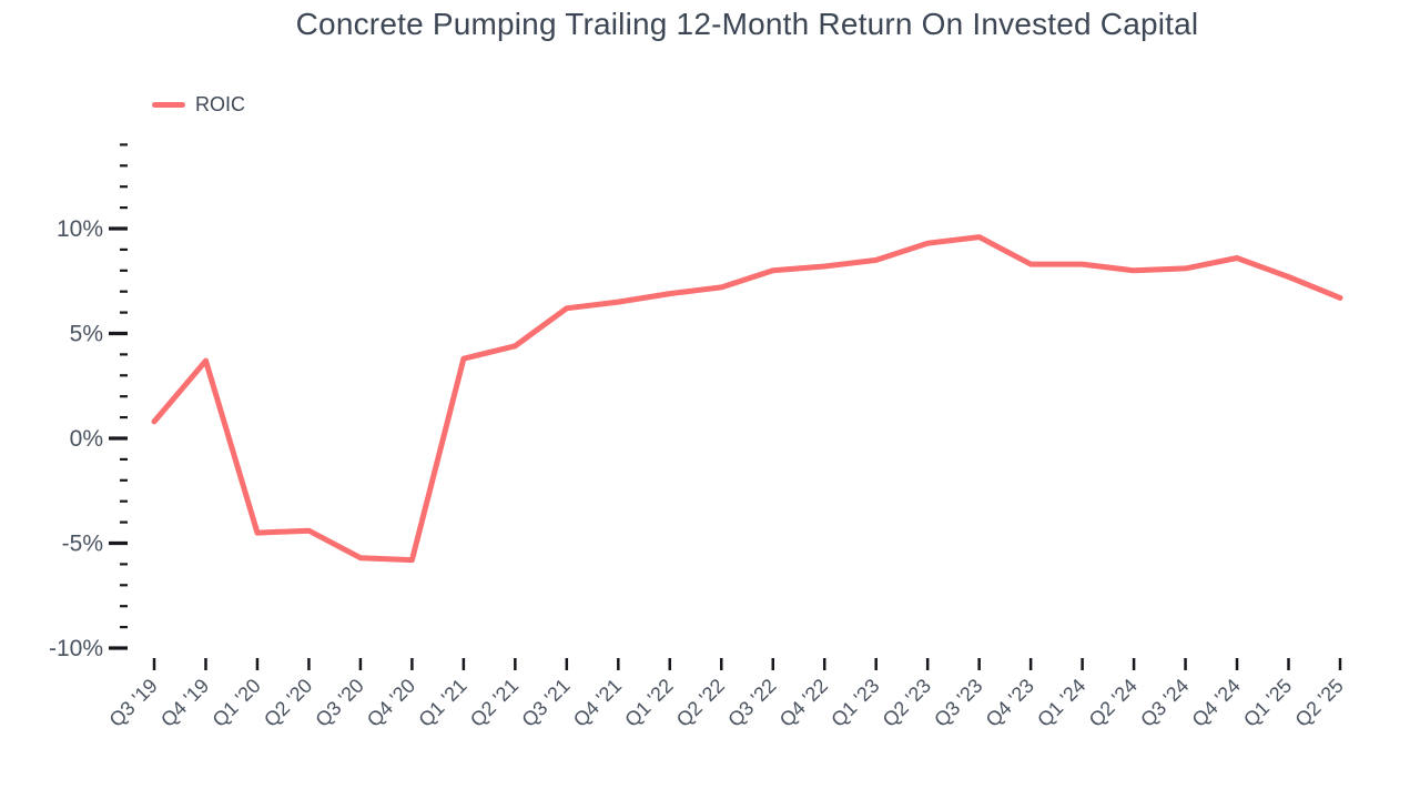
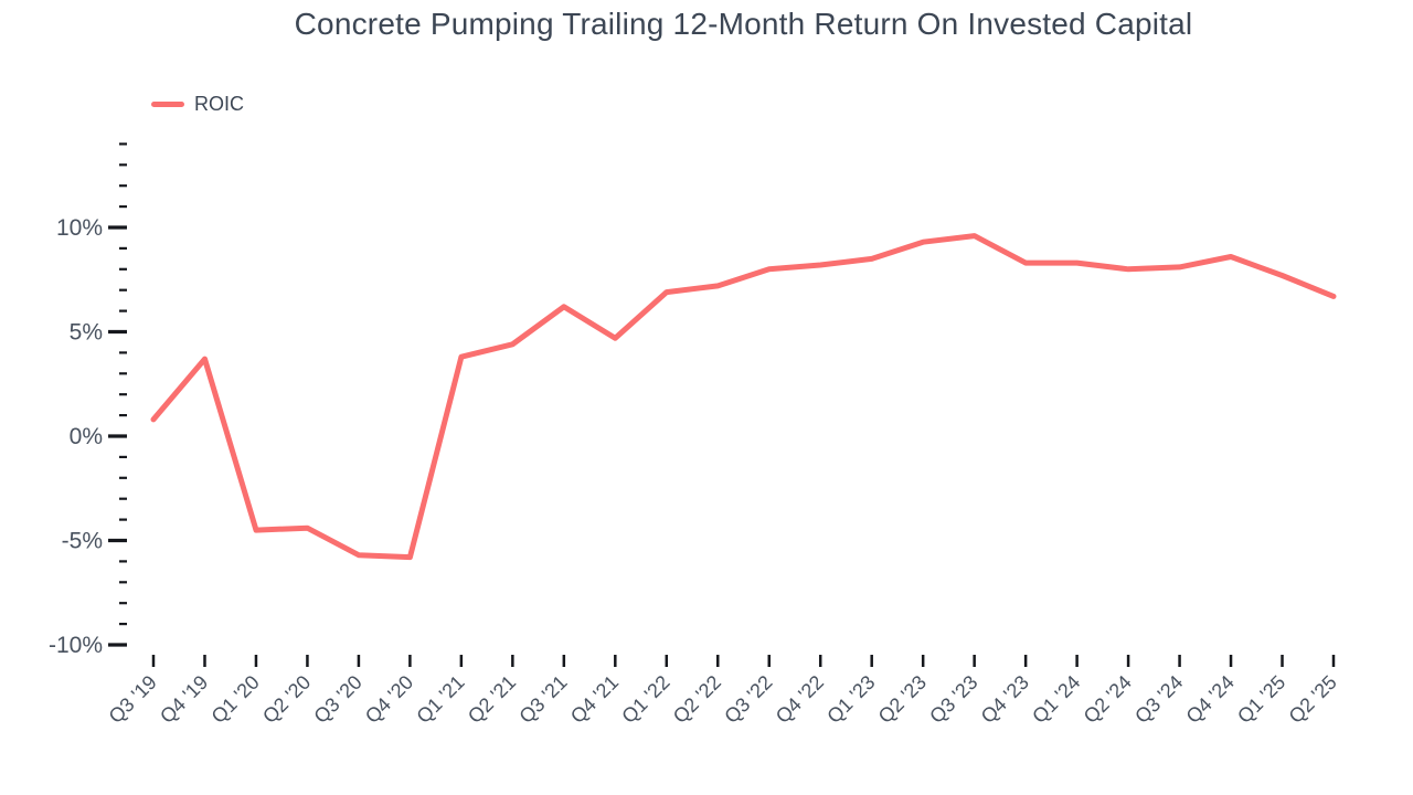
Q4 '21: 6.5% -> 4.7%
